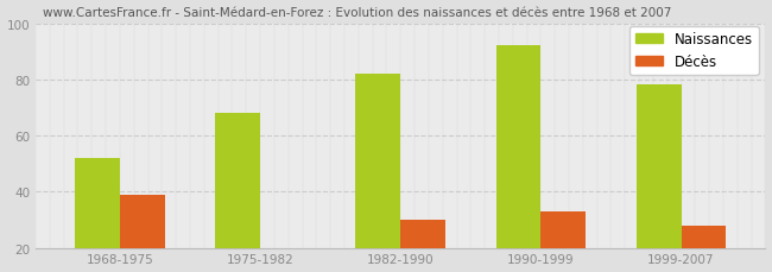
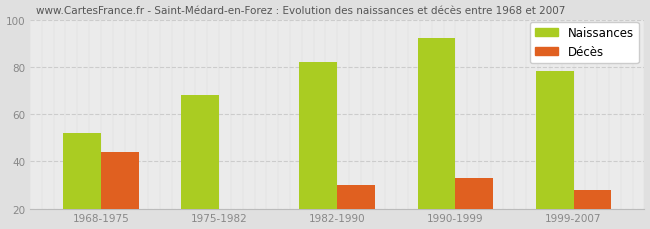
Décès/1968-1975: 39 -> 44
